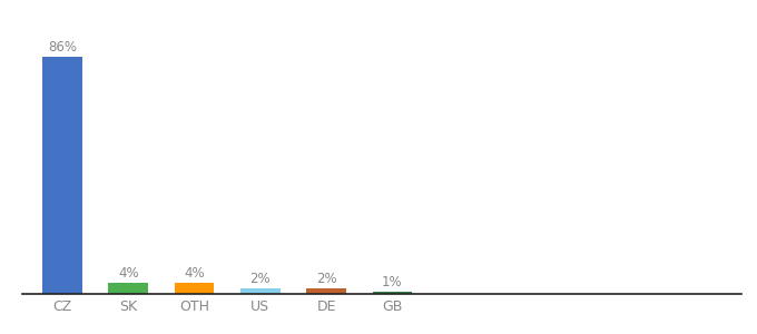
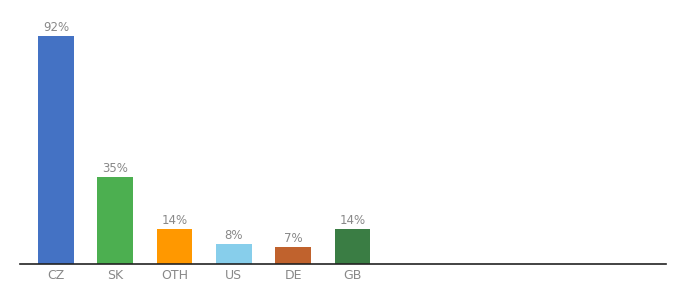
CZ: 86% -> 92%
SK: 4% -> 35%
OTH: 4% -> 14%
US: 2% -> 8%
DE: 2% -> 7%
GB: 1% -> 14%
